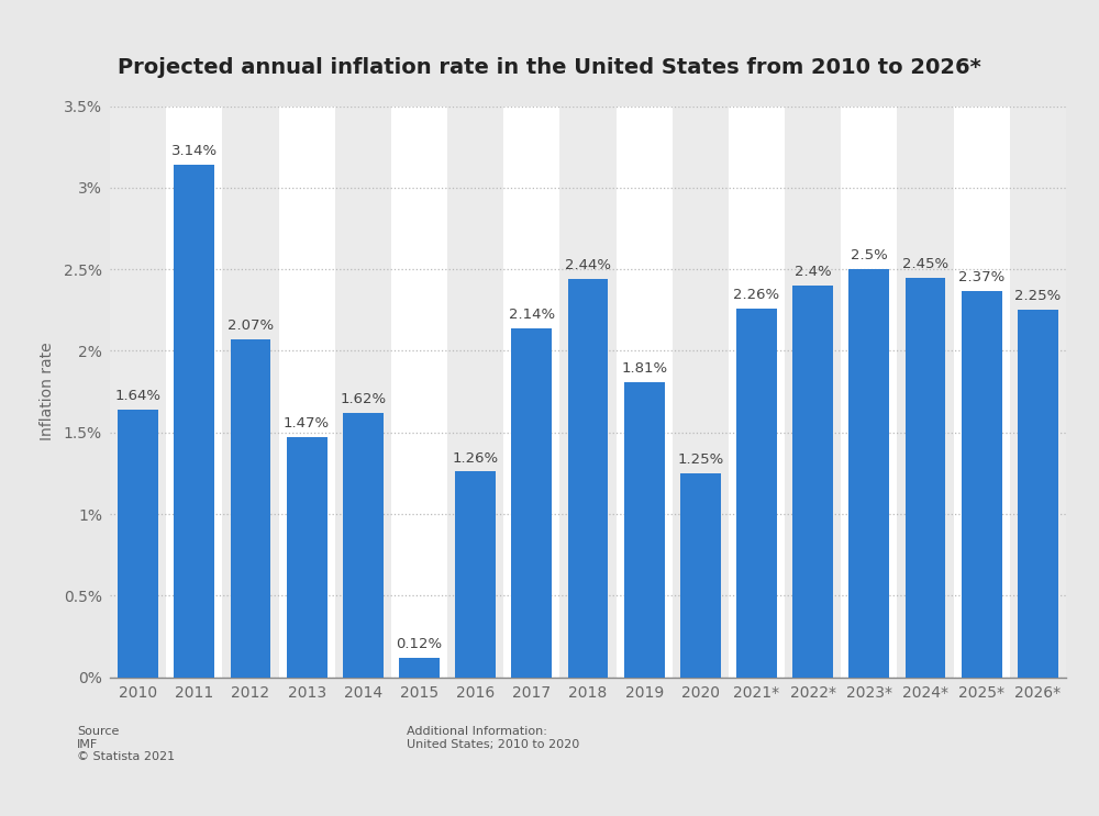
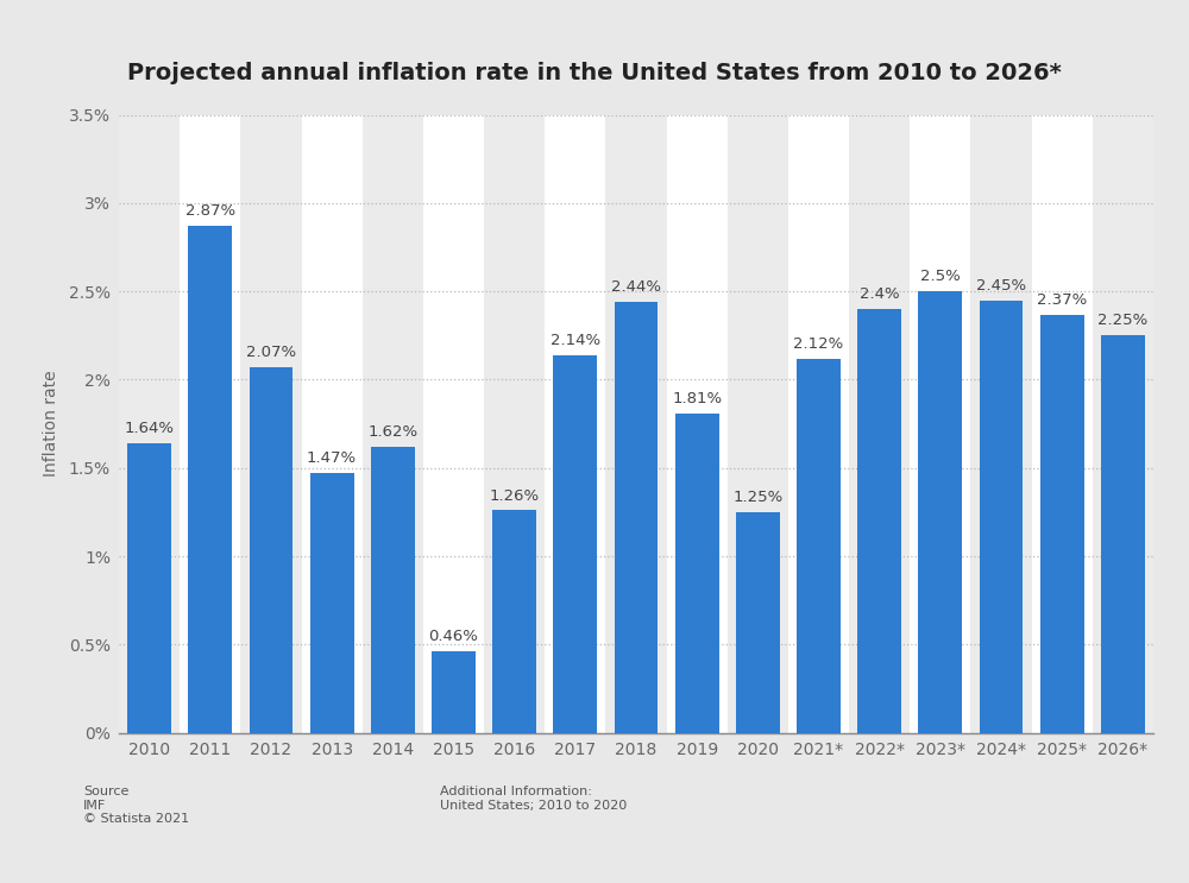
2011: 3.14% -> 2.87%
2015: 0.12% -> 0.46%
2021*: 2.26% -> 2.12%
